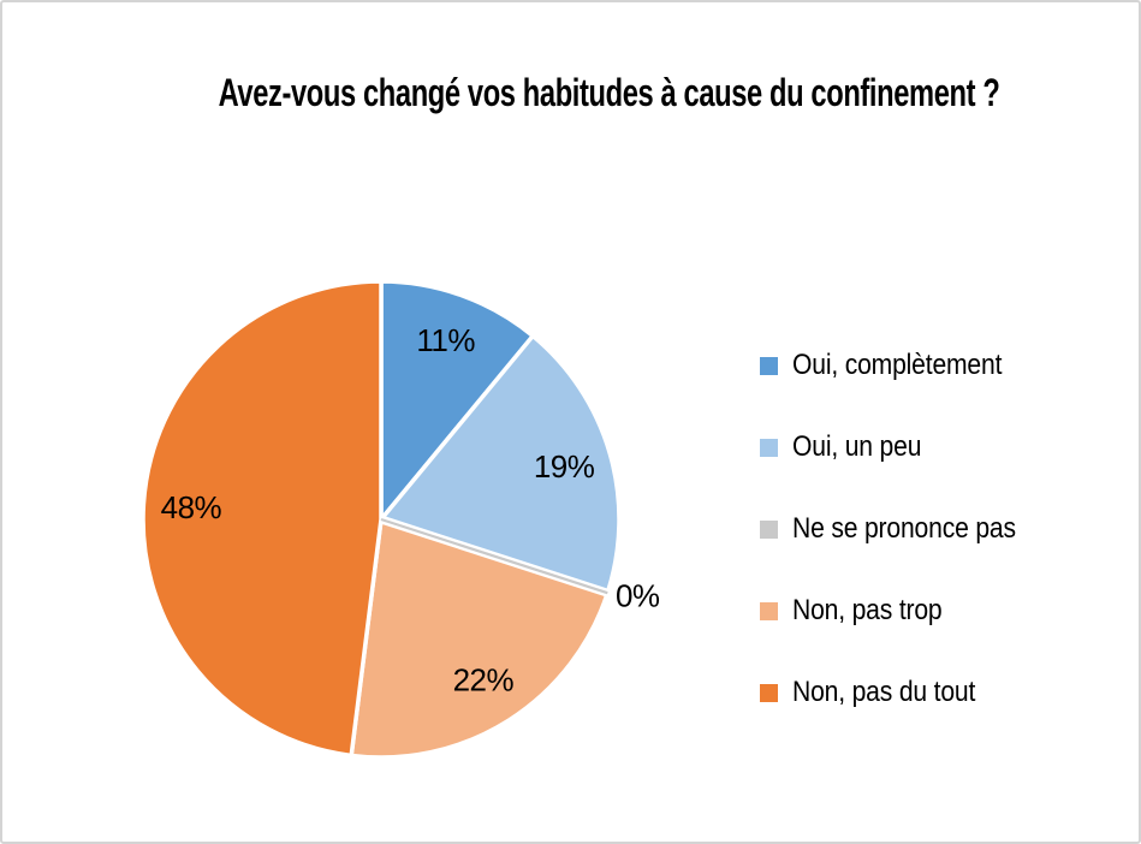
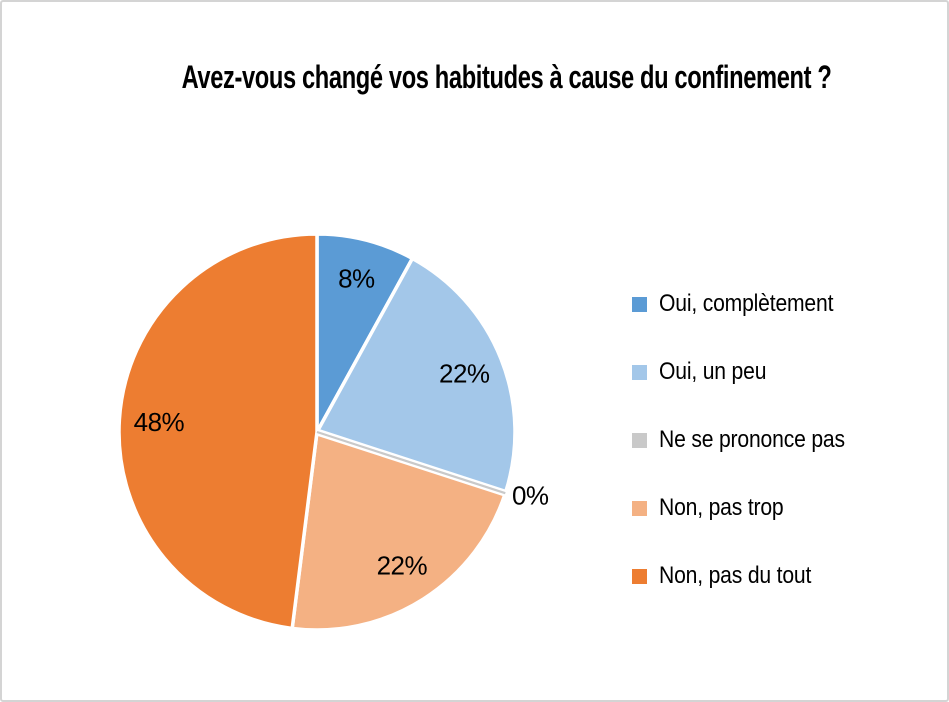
Oui, complètement: 11% -> 8%
Oui, un peu: 19% -> 22%
